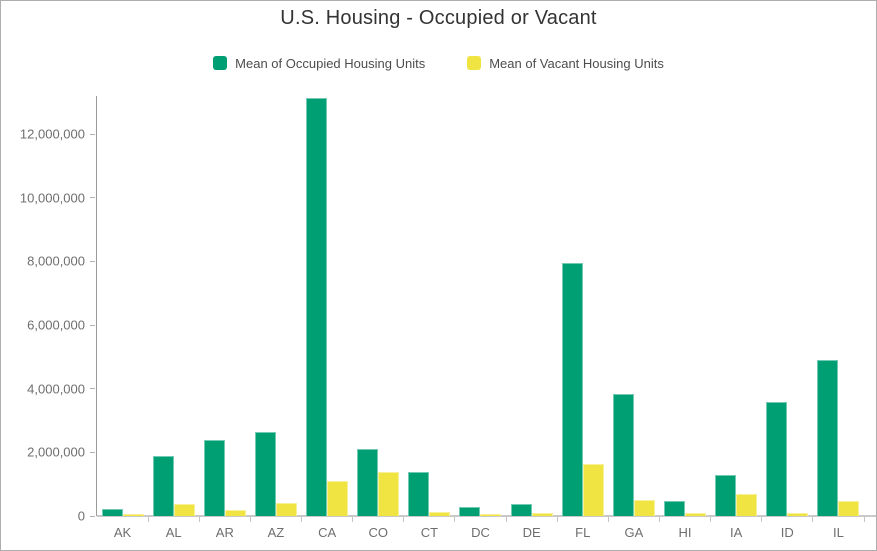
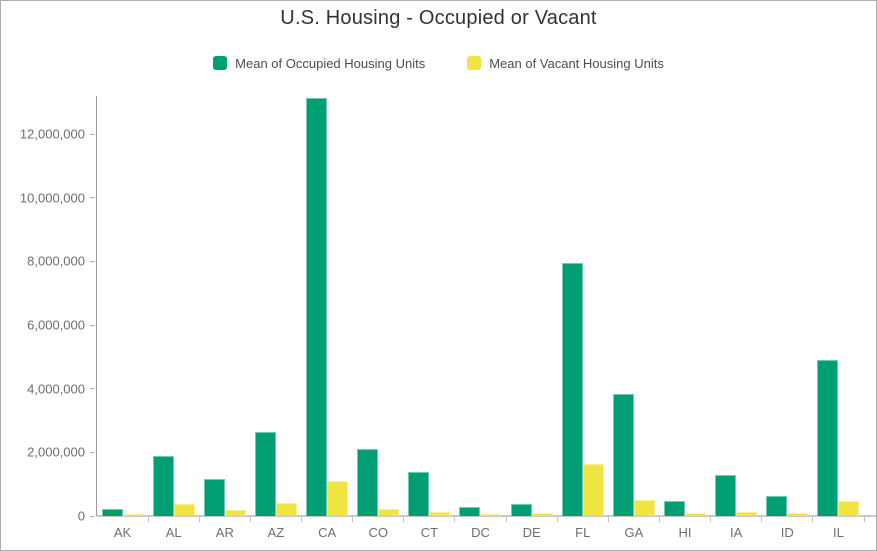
Mean of Occupied Housing Units/AR: 2400000 -> 1200000
Mean of Vacant Housing Units/CO: 1400000 -> 200000
Mean of Vacant Housing Units/IA: 700000 -> 100000
Mean of Occupied Housing Units/ID: 3600000 -> 600000
